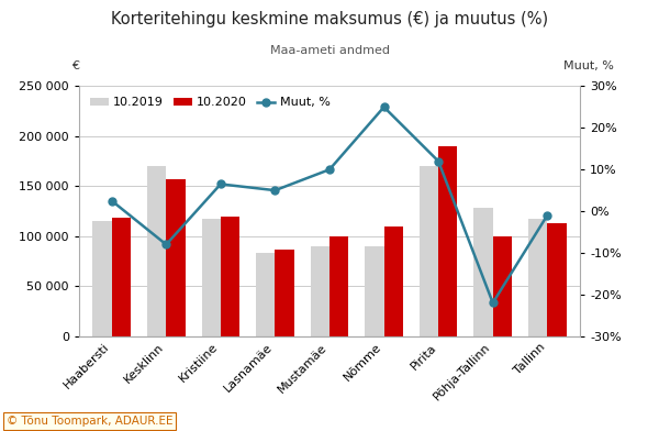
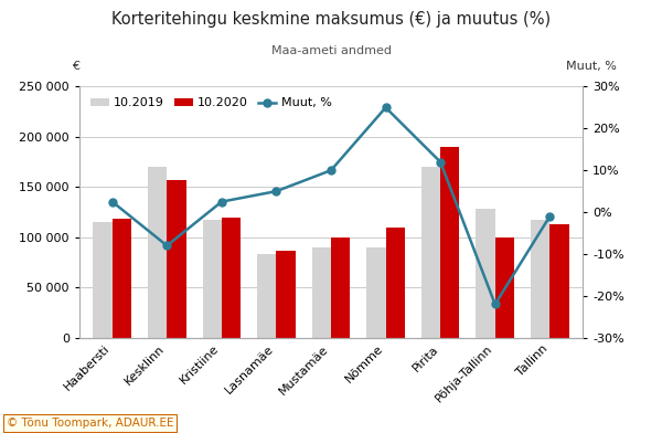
Muut, %/Kristiine: 6.5% -> 2.5%
